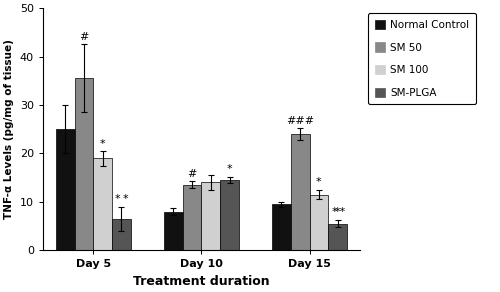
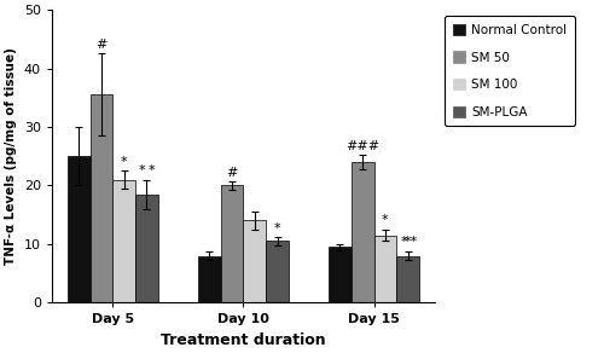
SM 100/Day 5: 19.0 -> 21.0
SM-PLGA/Day 5: 6.5 -> 18.5
SM 50/Day 10: 13.5 -> 20.0
SM-PLGA/Day 10: 14.5 -> 10.5
SM-PLGA/Day 15: 5.5 -> 8.0
